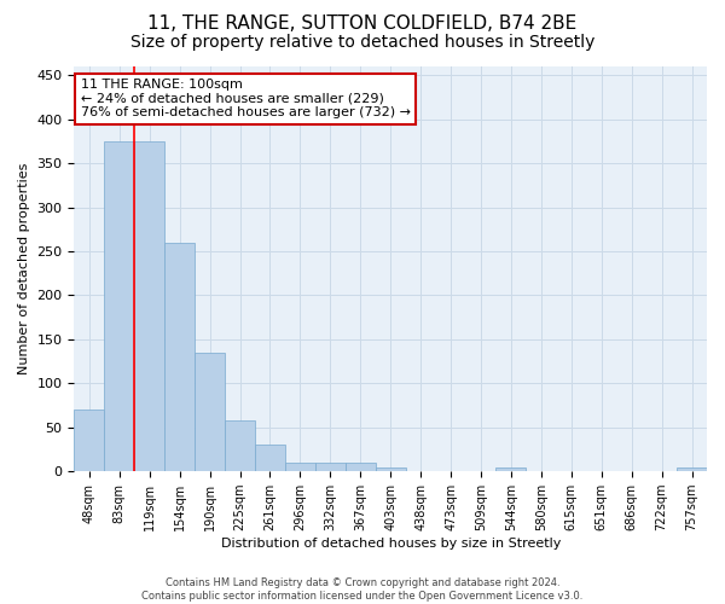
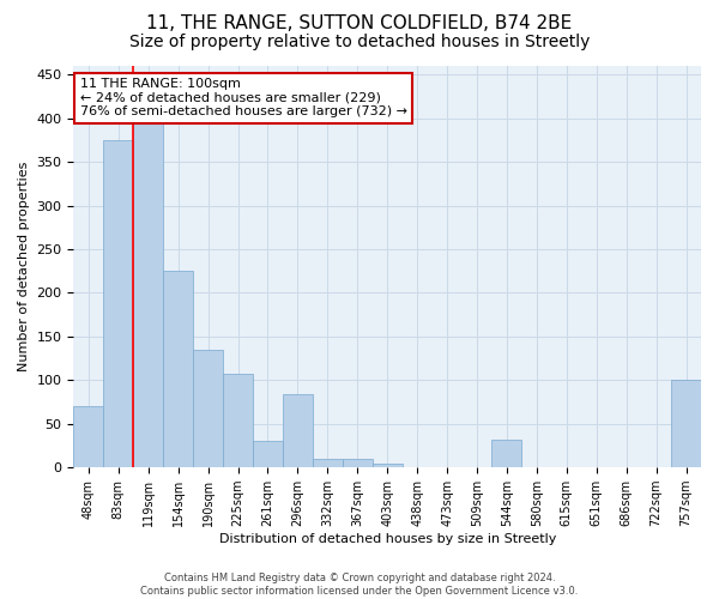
119sqm: 375 -> 396
154sqm: 260 -> 226
225sqm: 58 -> 108
296sqm: 10 -> 84
544sqm: 4 -> 32
757sqm: 4 -> 100
